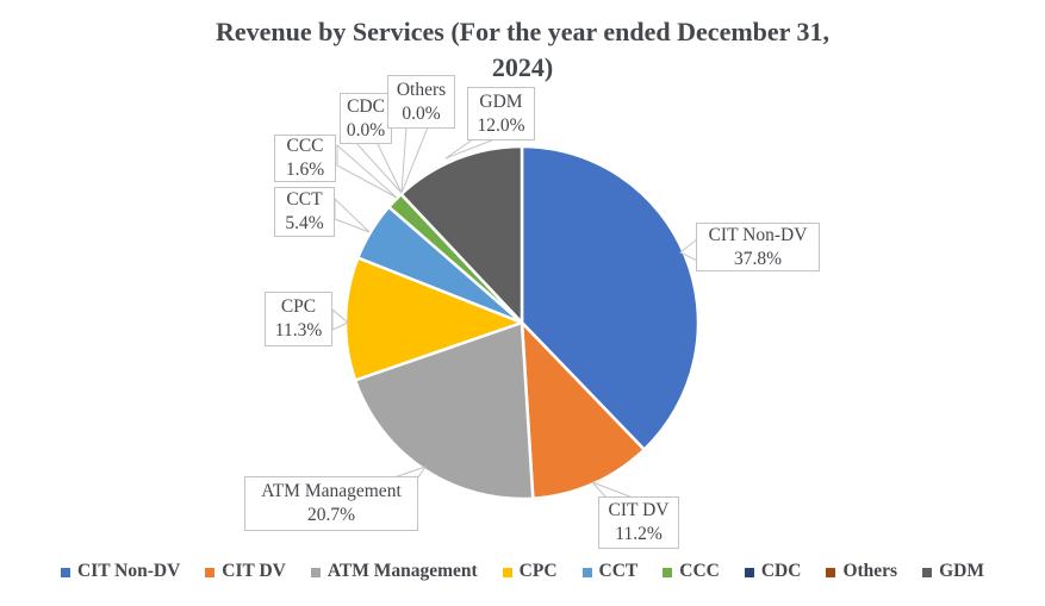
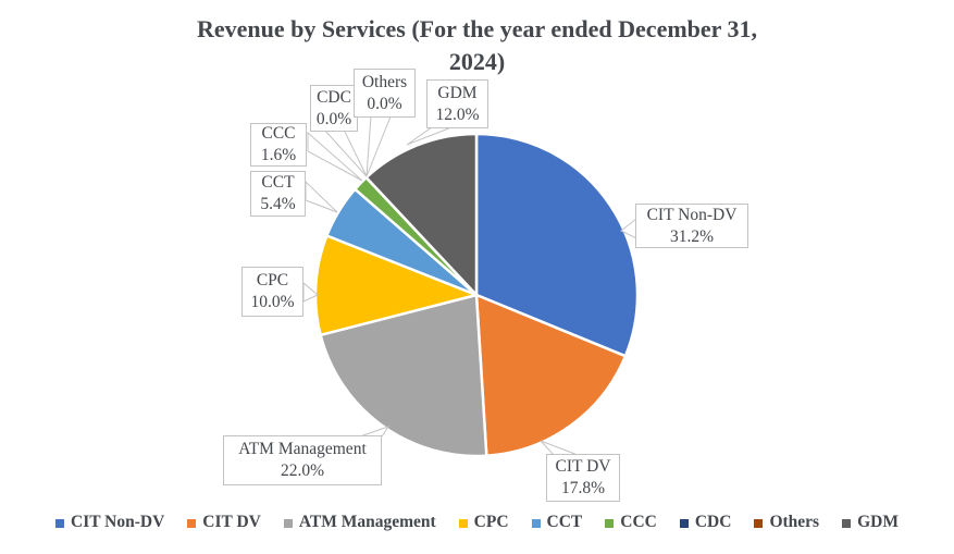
CIT Non-DV: 37.8% -> 31.2%
CIT DV: 11.2% -> 17.8%
ATM Management: 20.7% -> 22.0%
CPC: 11.3% -> 10.0%
